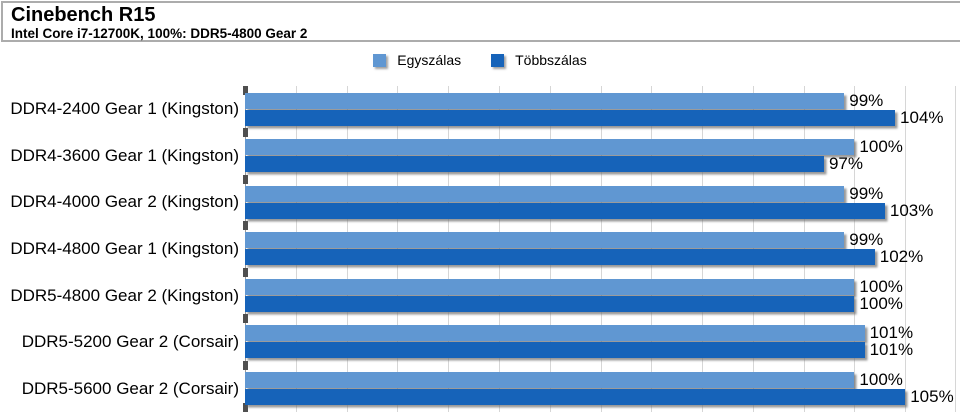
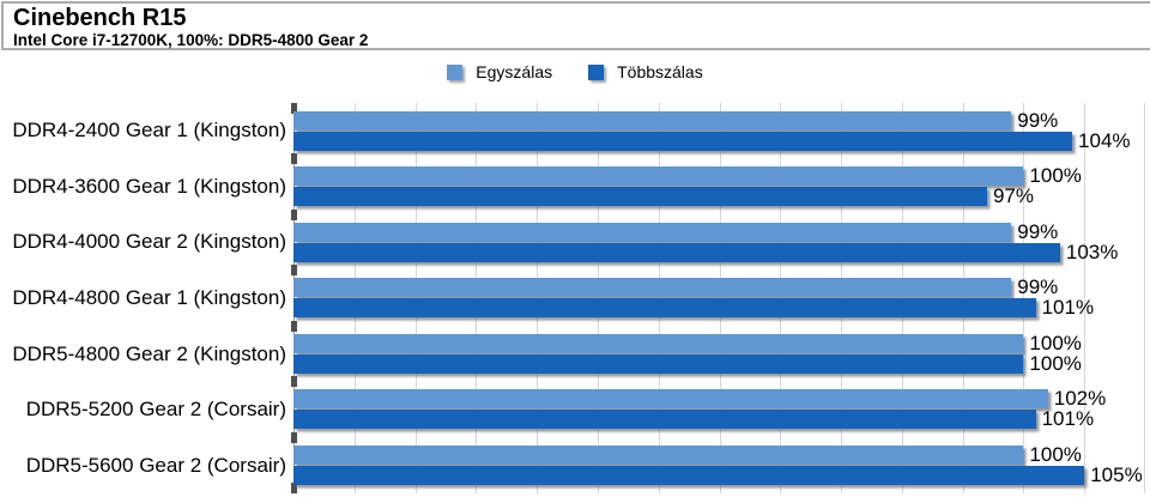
Többszálas/DDR4-4800 Gear 1 (Kingston): 102% -> 101%
Egyszálas/DDR5-5200 Gear 2 (Corsair): 101% -> 102%
